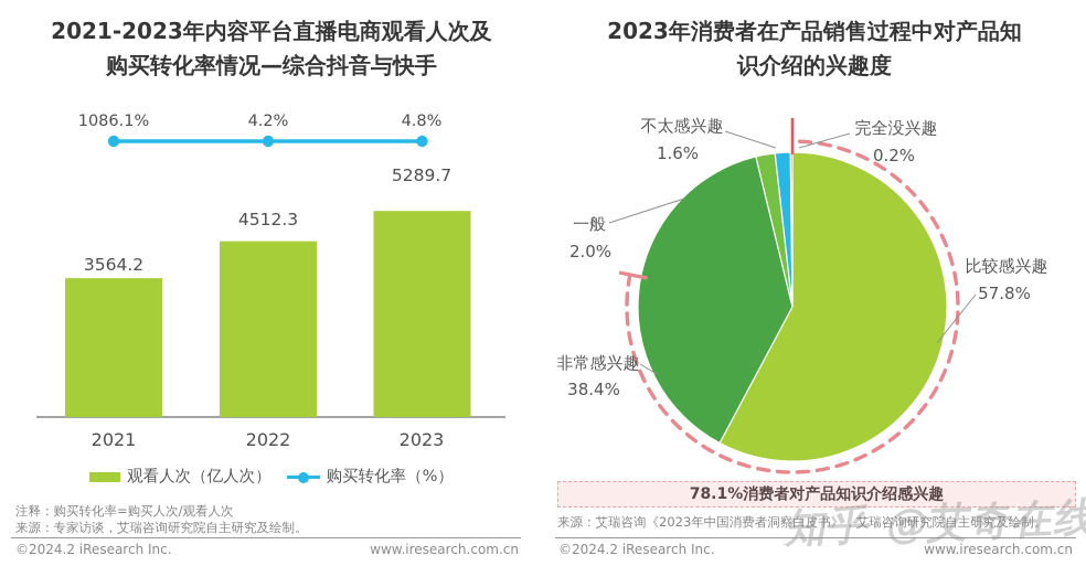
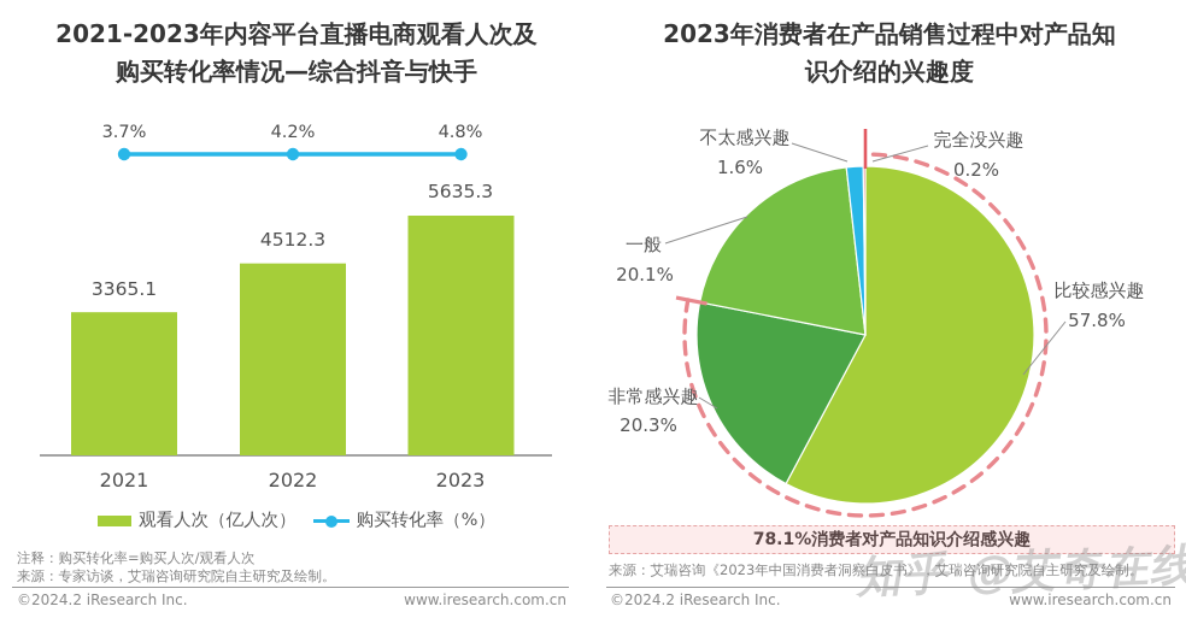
2021-2023年内容平台直播电商观看人次及购买转化率情况—综合抖音与快手/观看人次（亿人次）/2021: 3564.2 -> 3365.1
2021-2023年内容平台直播电商观看人次及购买转化率情况—综合抖音与快手/购买转化率（%）/2021: 1086.1% -> 3.7%
2021-2023年内容平台直播电商观看人次及购买转化率情况—综合抖音与快手/观看人次（亿人次）/2023: 5289.7 -> 5635.3
2023年消费者在产品销售过程中对产品知识介绍的兴趣度/非常感兴趣: 38.4% -> 20.3%
2023年消费者在产品销售过程中对产品知识介绍的兴趣度/一般: 2.0% -> 20.1%
